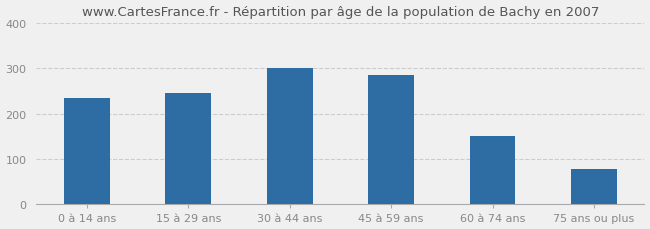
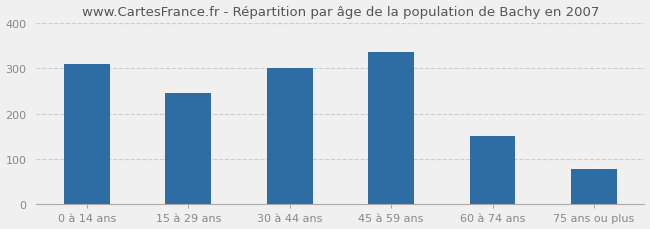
0 à 14 ans: 235 -> 310
45 à 59 ans: 285 -> 335
